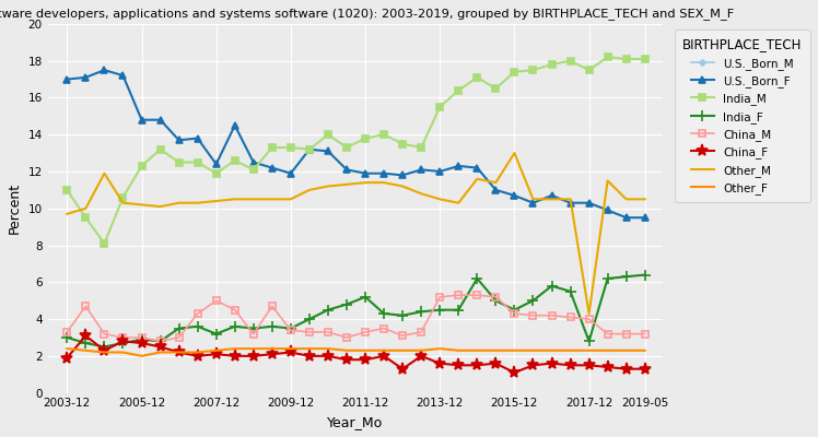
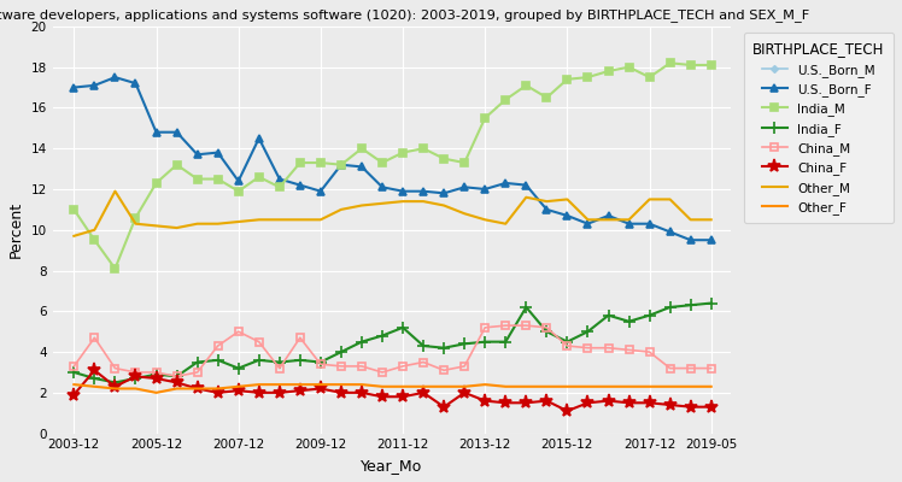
Other_M/2015-12: 13.0 -> 11.5
India_F/2017-12: 2.8 -> 5.8
Other_M/2017-12: 4.3 -> 11.5
